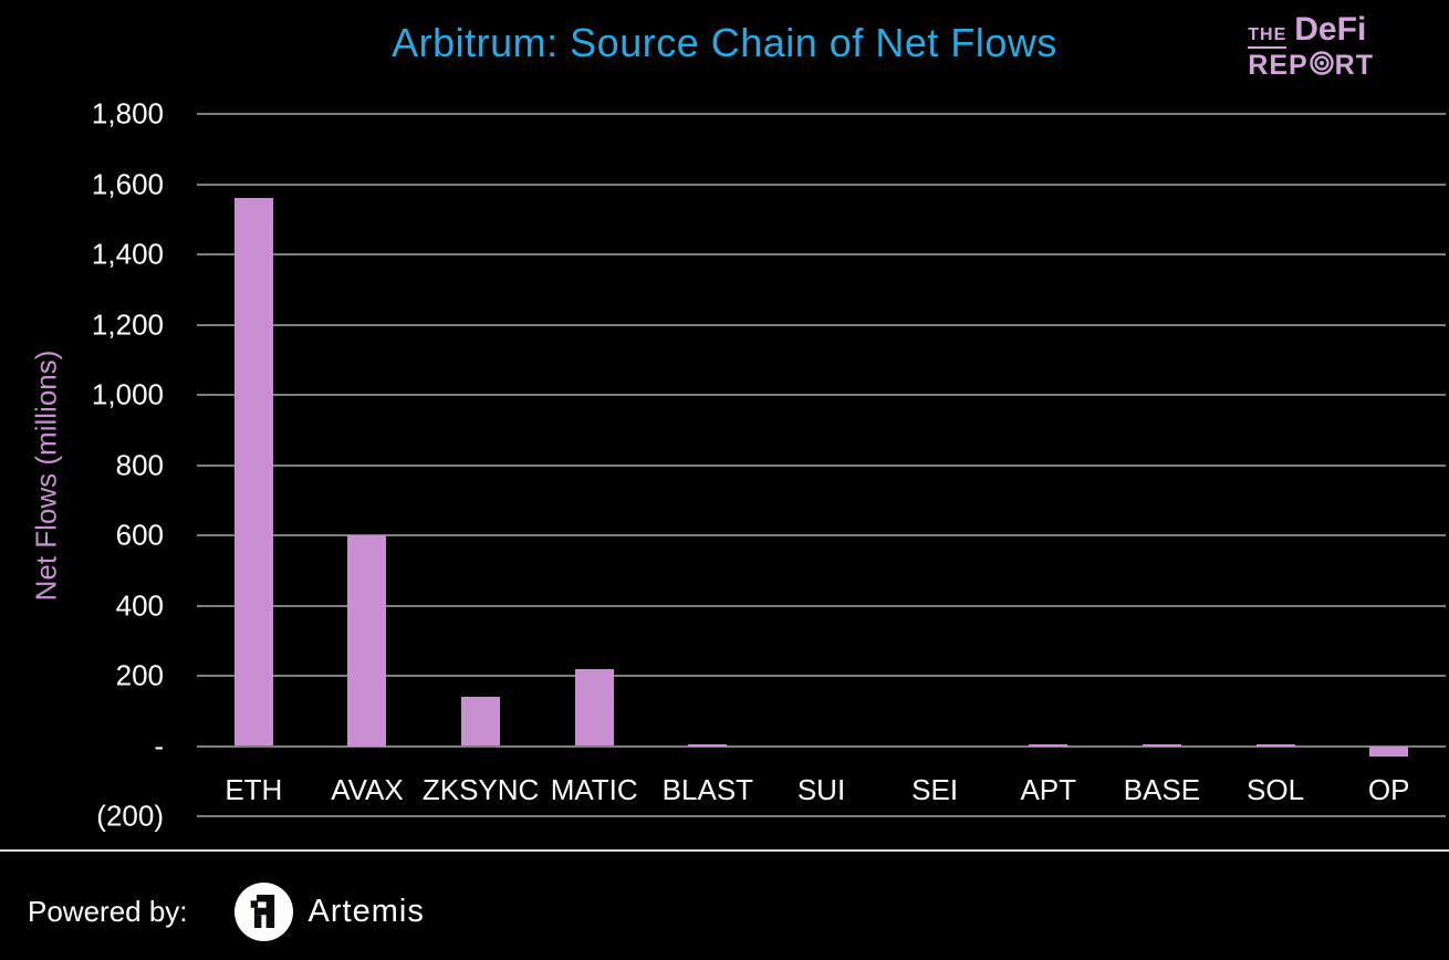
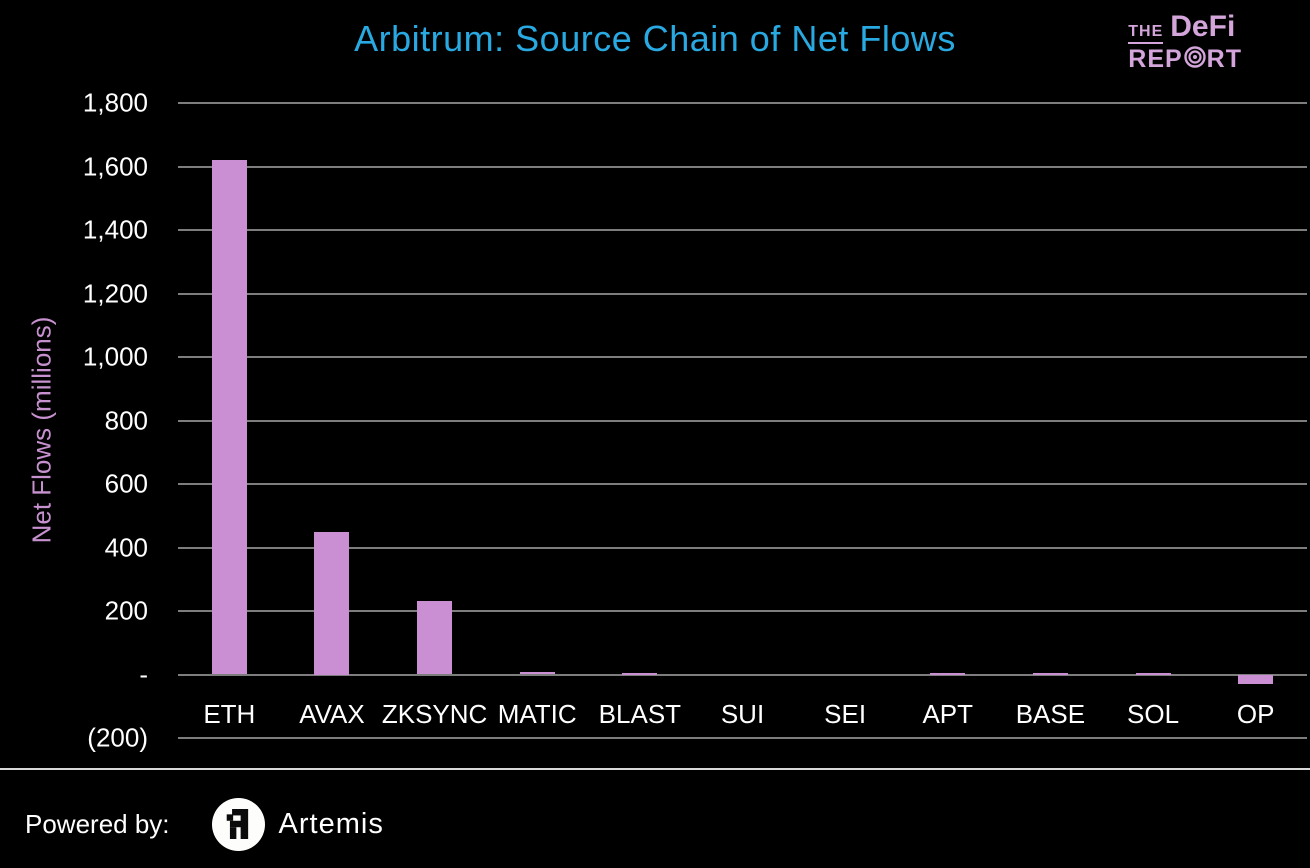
ETH: 1560 -> 1620
AVAX: 600 -> 450
ZKSYNC: 140 -> 230
MATIC: 220 -> 10
